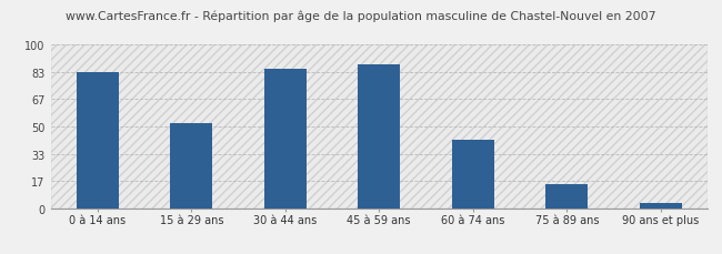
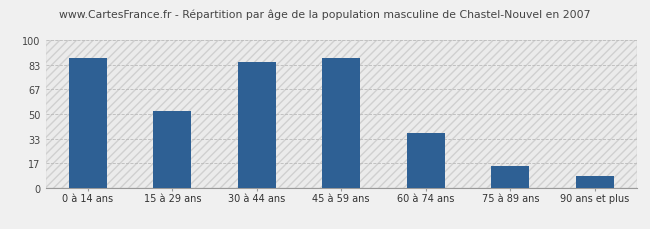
0 à 14 ans: 83 -> 88
60 à 74 ans: 42 -> 37
90 ans et plus: 3 -> 8
